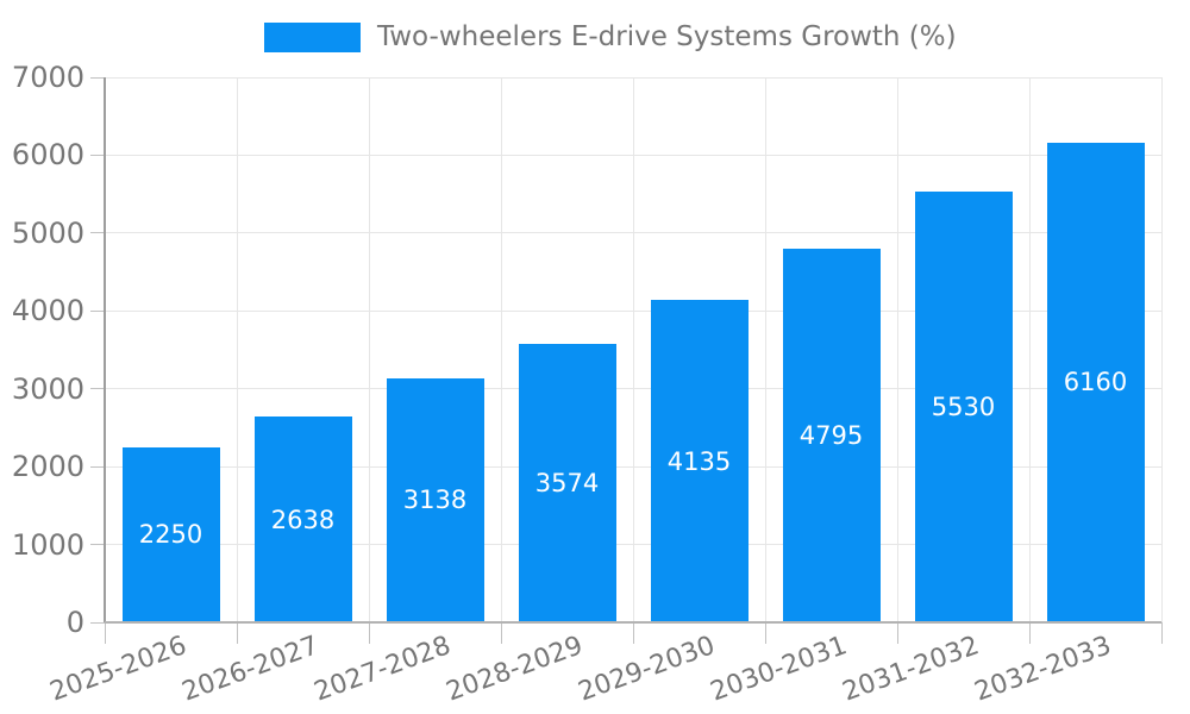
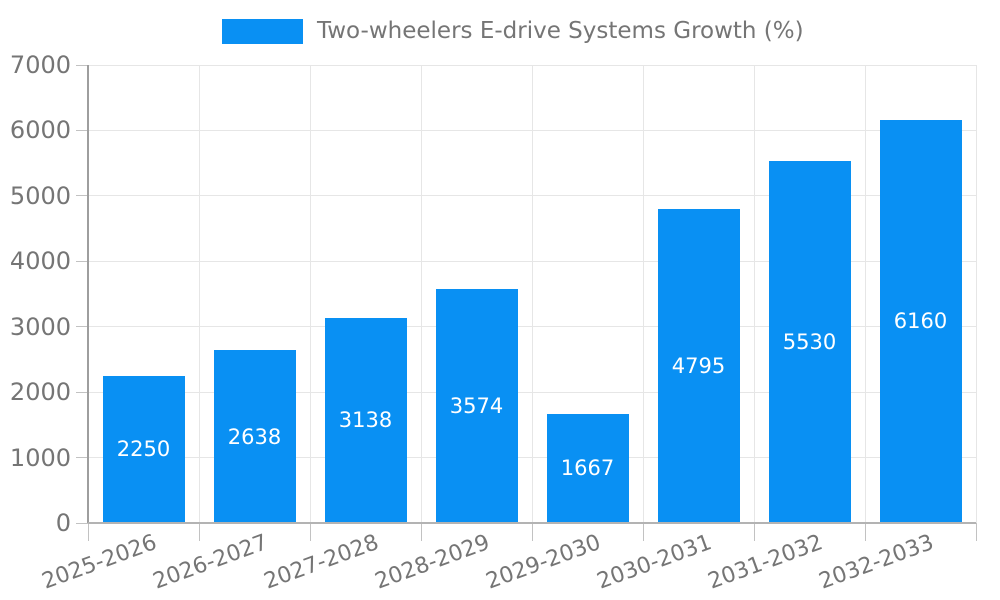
2029-2030: 4135 -> 1667
